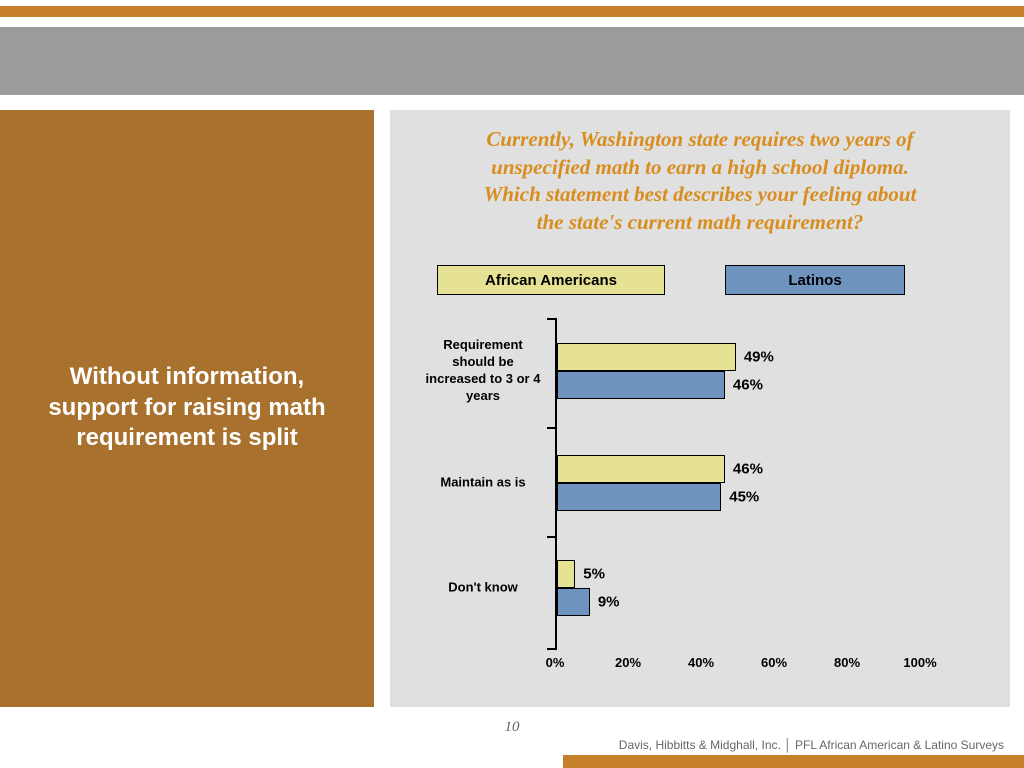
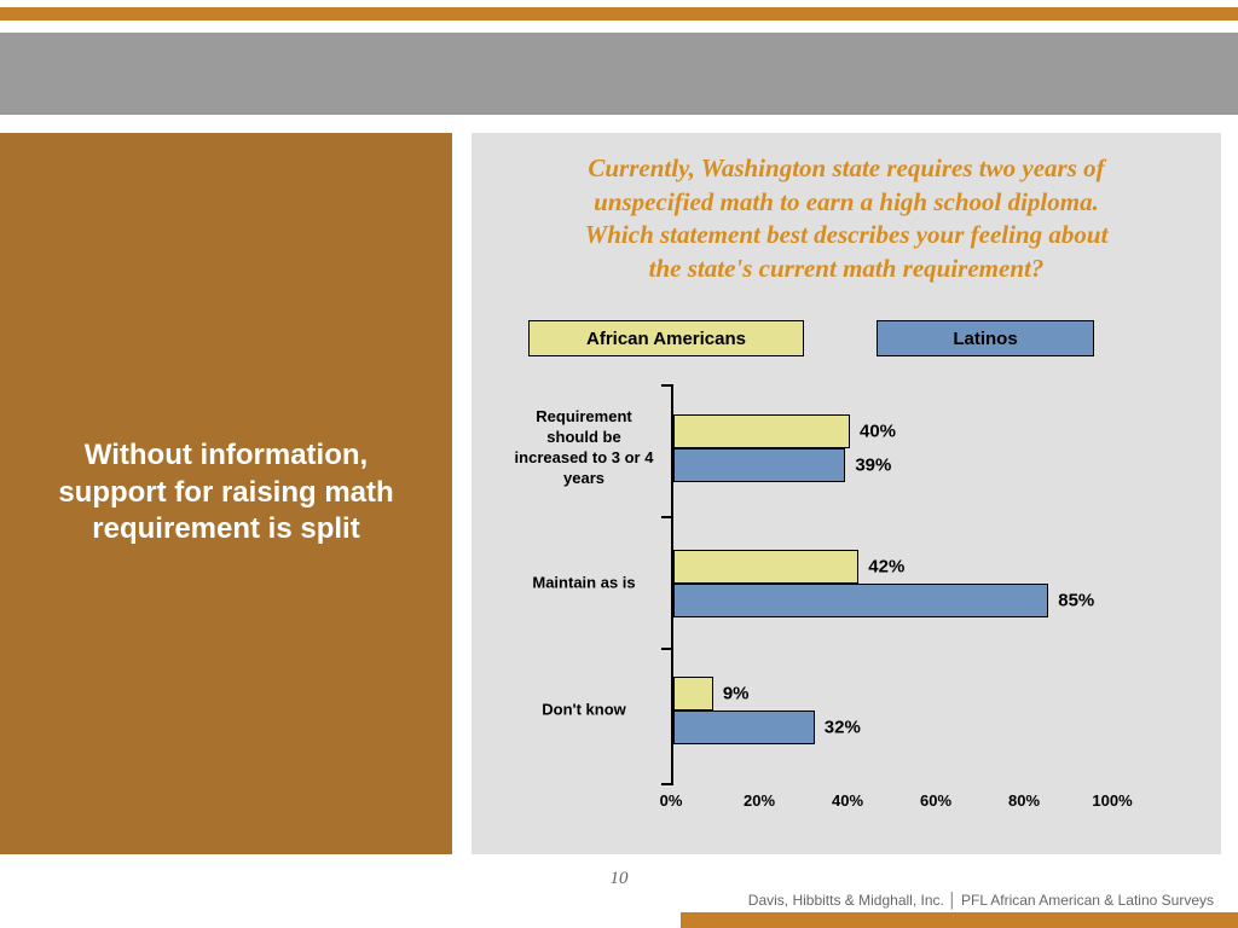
African Americans/Requirement should be increased to 3 or 4 years: 49% -> 40%
Latinos/Requirement should be increased to 3 or 4 years: 46% -> 39%
African Americans/Maintain as is: 46% -> 42%
Latinos/Maintain as is: 45% -> 85%
African Americans/Don't know: 5% -> 9%
Latinos/Don't know: 9% -> 32%
